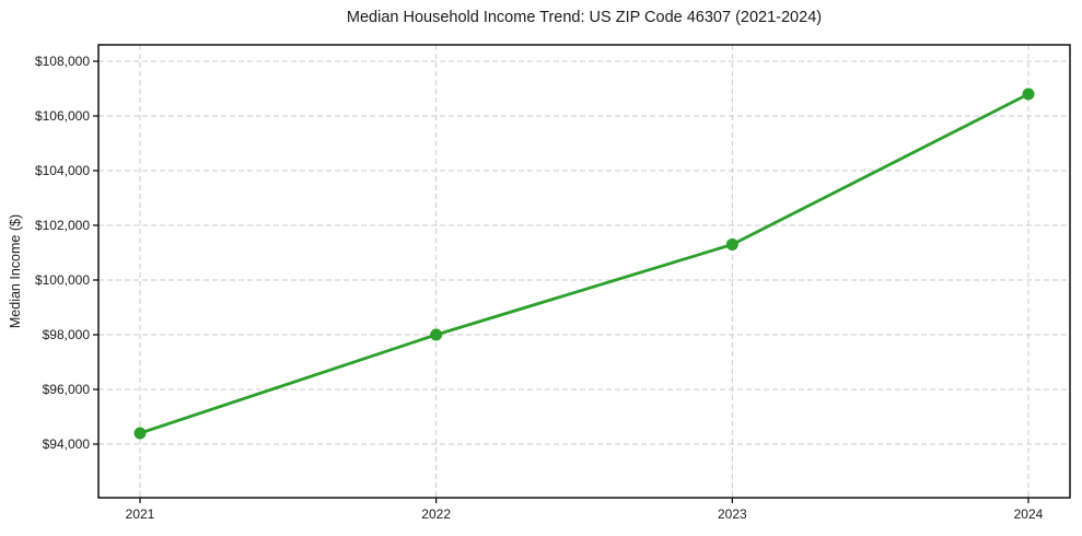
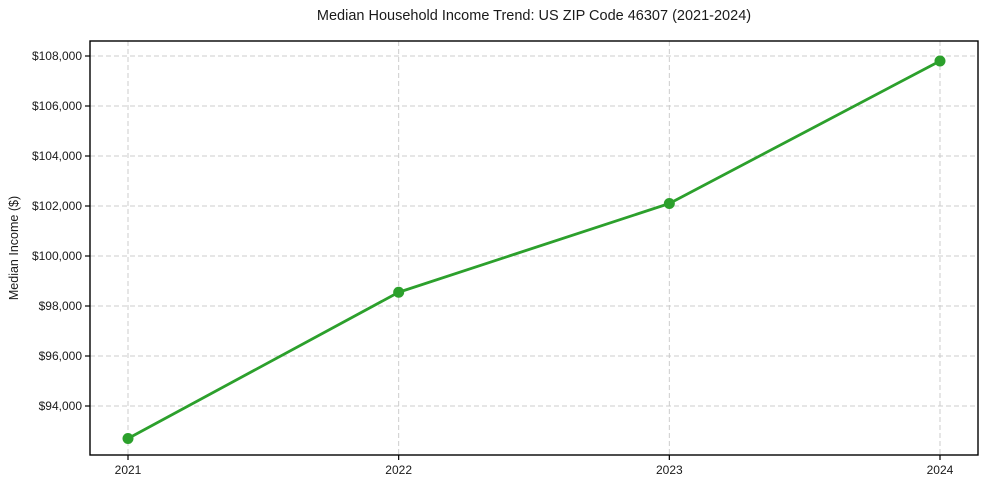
2021: $94400 -> $92700
2022: $98000 -> $98600
2023: $101300 -> $102100
2024: $106800 -> $107800
